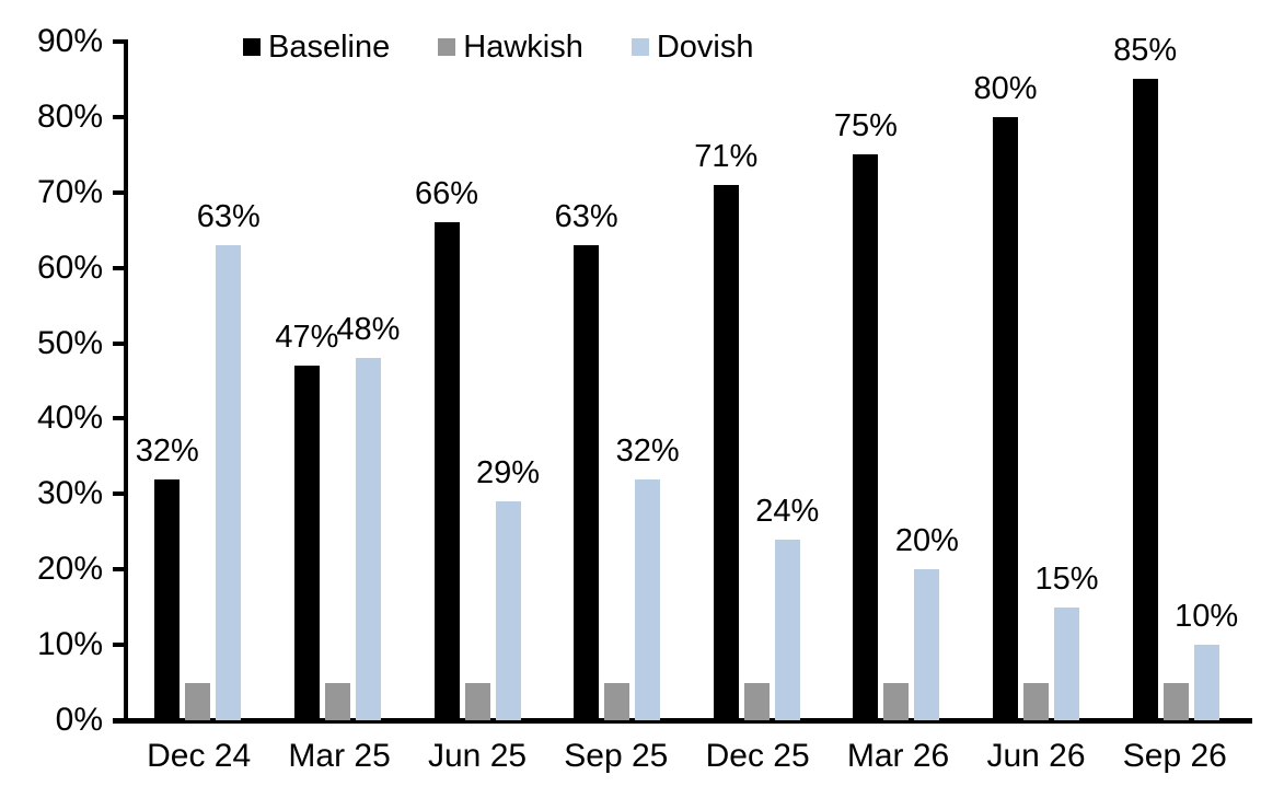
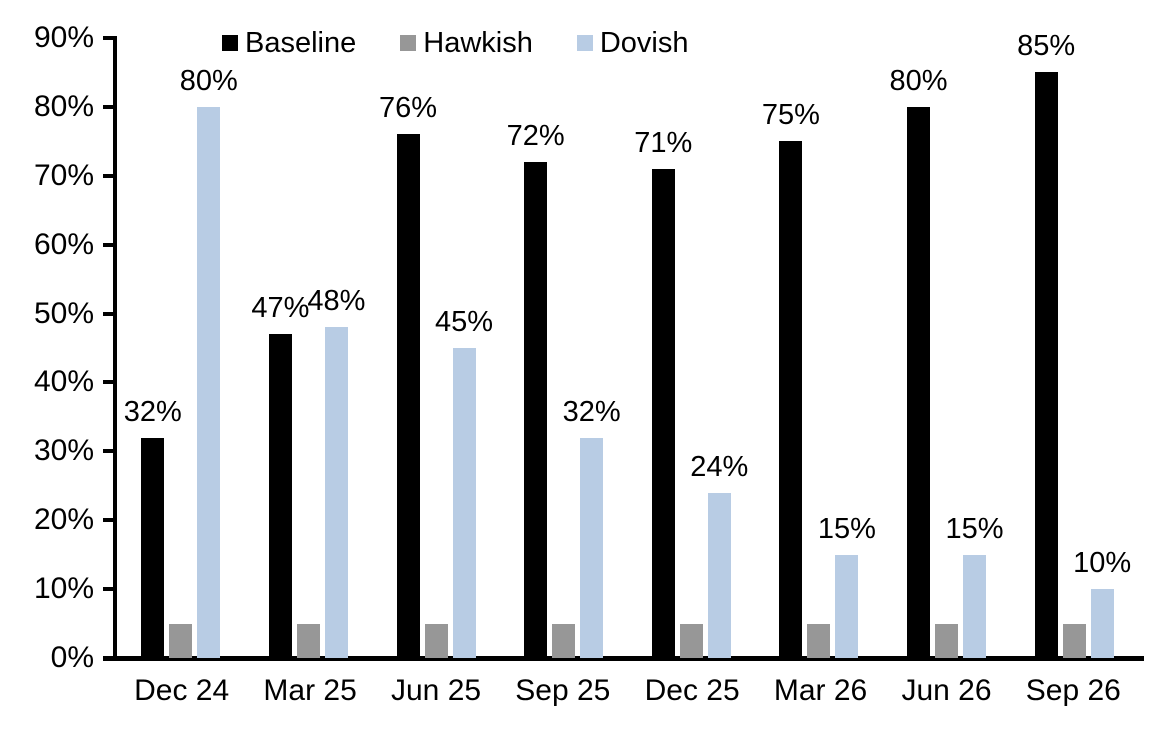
Dovish/Dec 24: 63% -> 80%
Baseline/Jun 25: 66% -> 76%
Dovish/Jun 25: 29% -> 45%
Baseline/Sep 25: 63% -> 72%
Dovish/Mar 26: 20% -> 15%
